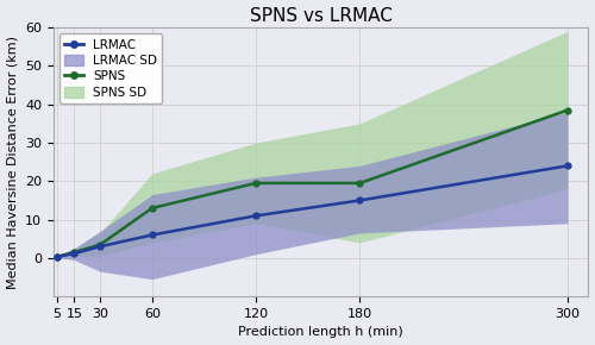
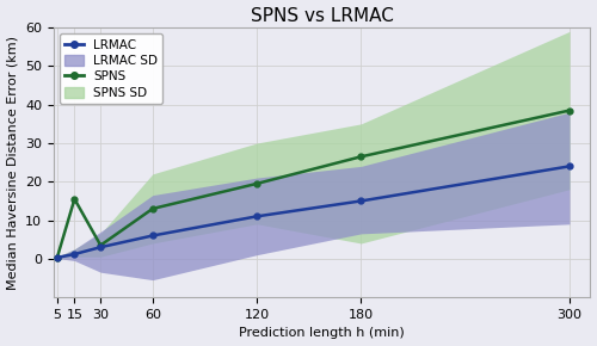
SPNS/15: 1.5 -> 15.5
SPNS/180: 19.5 -> 26.5
